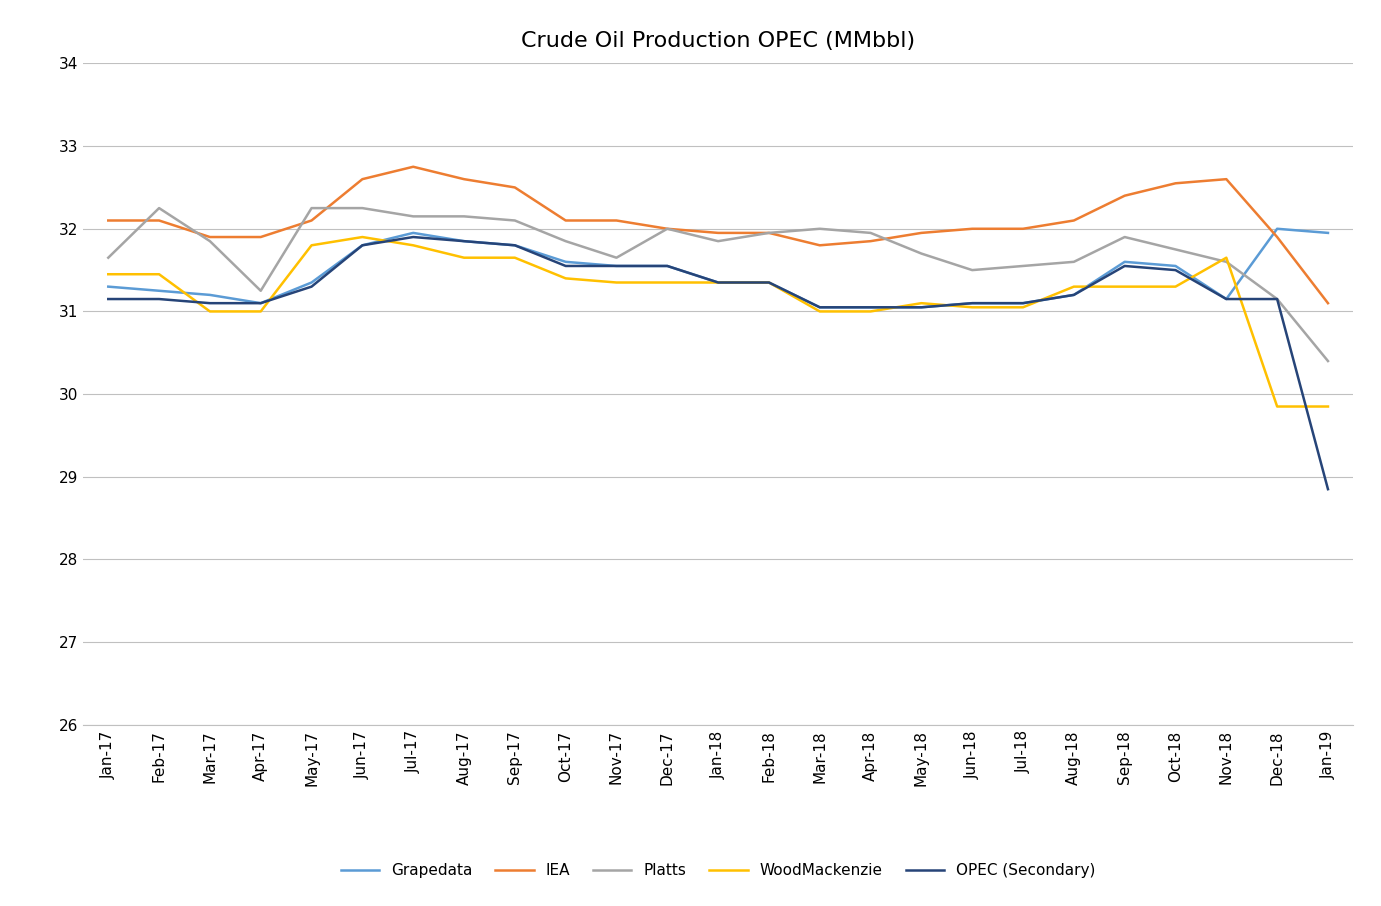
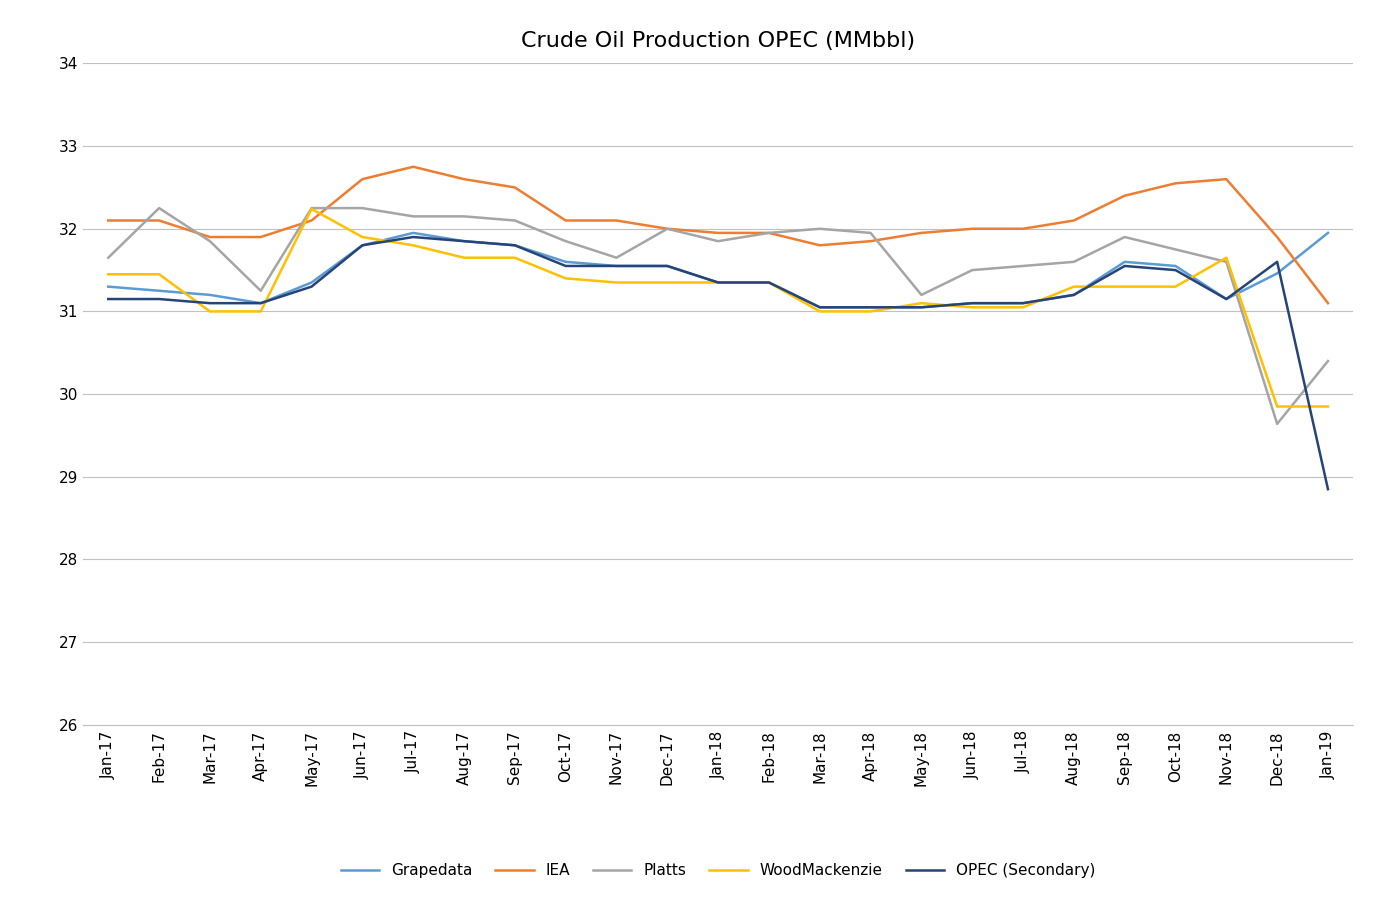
WoodMackenzie/May-17: 31.80 -> 32.24
Platts/May-18: 31.70 -> 31.20
Grapedata/Dec-18: 32.00 -> 31.46
Platts/Dec-18: 31.15 -> 29.64
OPEC (Secondary)/Dec-18: 31.15 -> 31.60
